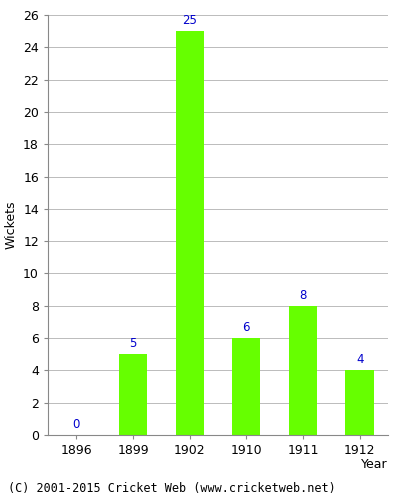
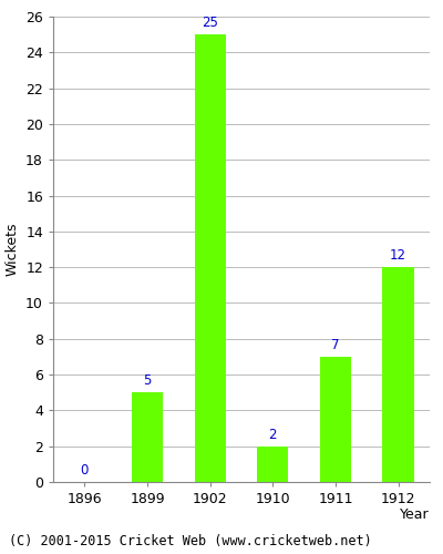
1910: 6 -> 2
1911: 8 -> 7
1912: 4 -> 12
